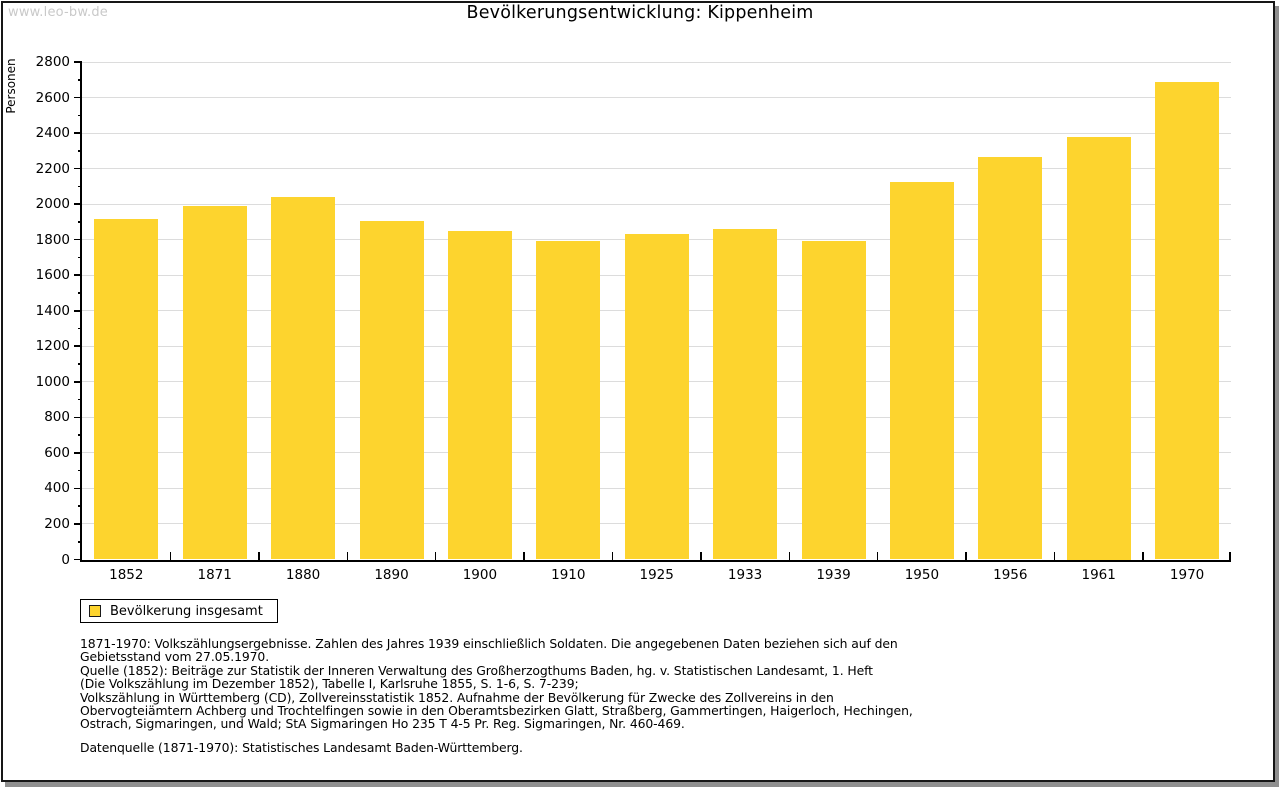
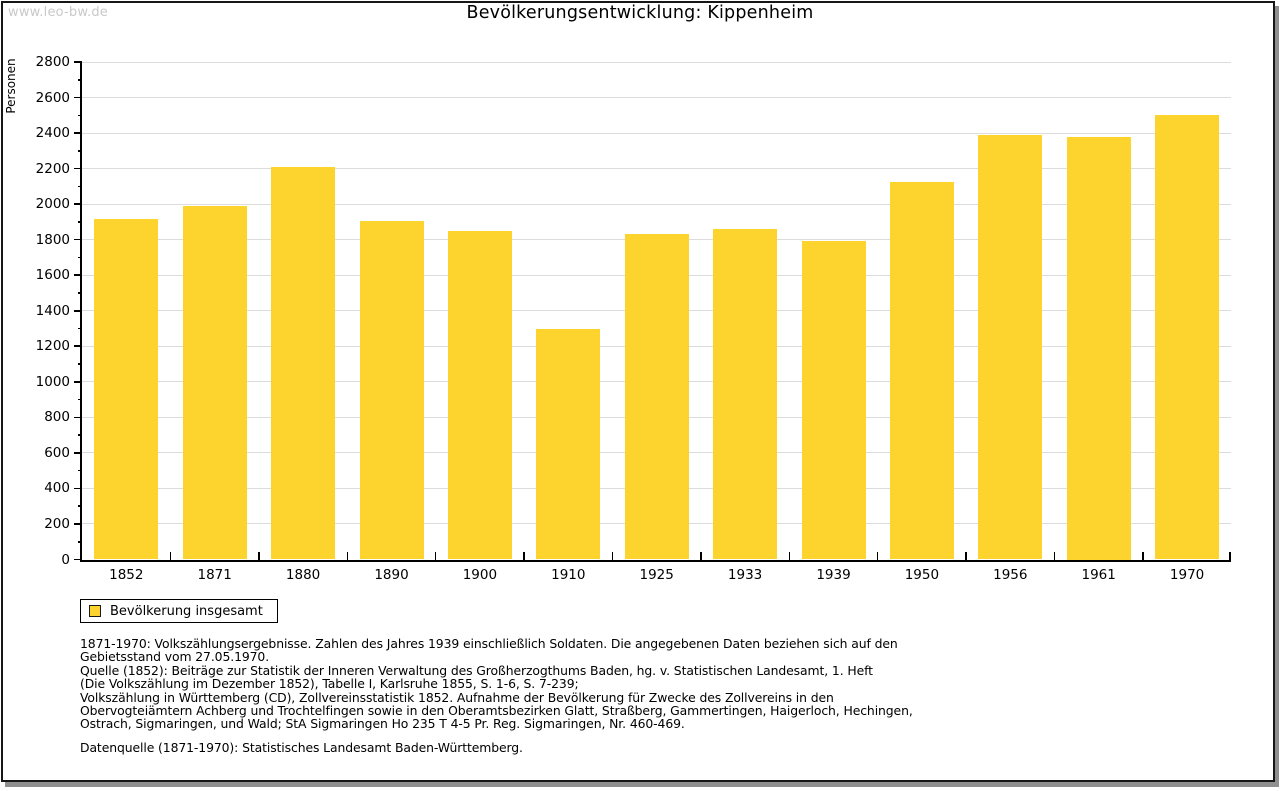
1880: 2040 -> 2210
1910: 1790 -> 1300
1956: 2260 -> 2390
1970: 2690 -> 2500
